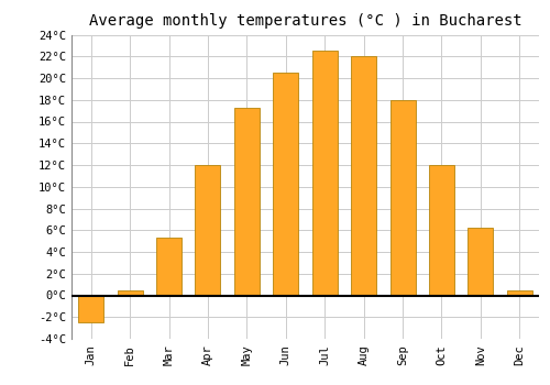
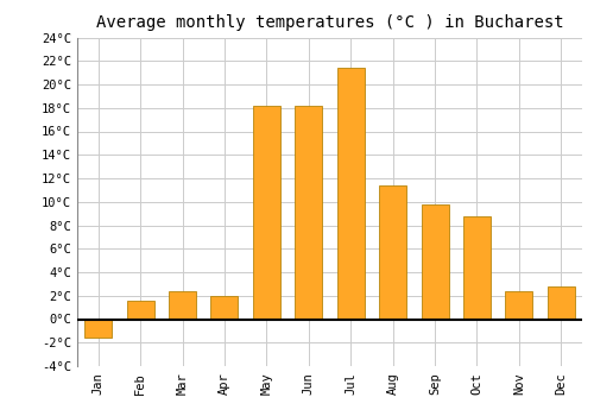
Jan: -2.5°C -> -1.6°C
Feb: 0.5°C -> 1.6°C
Mar: 5.3°C -> 2.4°C
Apr: 12.0°C -> 2.0°C
May: 17.3°C -> 18.2°C
Jun: 20.5°C -> 18.2°C
Jul: 22.5°C -> 21.4°C
Aug: 22.0°C -> 11.4°C
Sep: 18.0°C -> 9.8°C
Oct: 12.0°C -> 8.8°C
Nov: 6.2°C -> 2.4°C
Dec: 0.5°C -> 2.8°C
